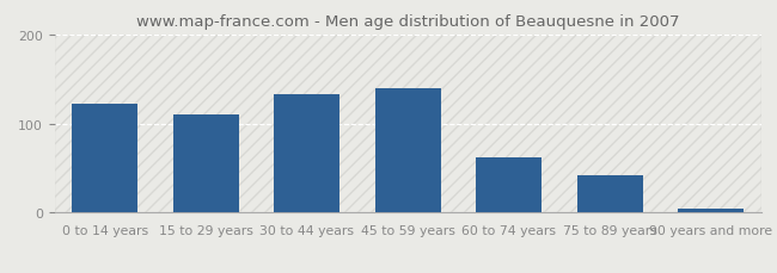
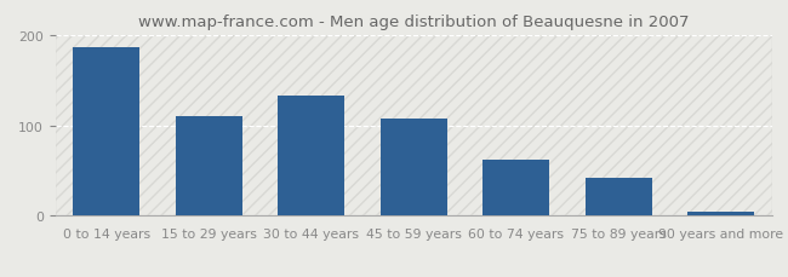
0 to 14 years: 122 -> 186
45 to 59 years: 140 -> 108
